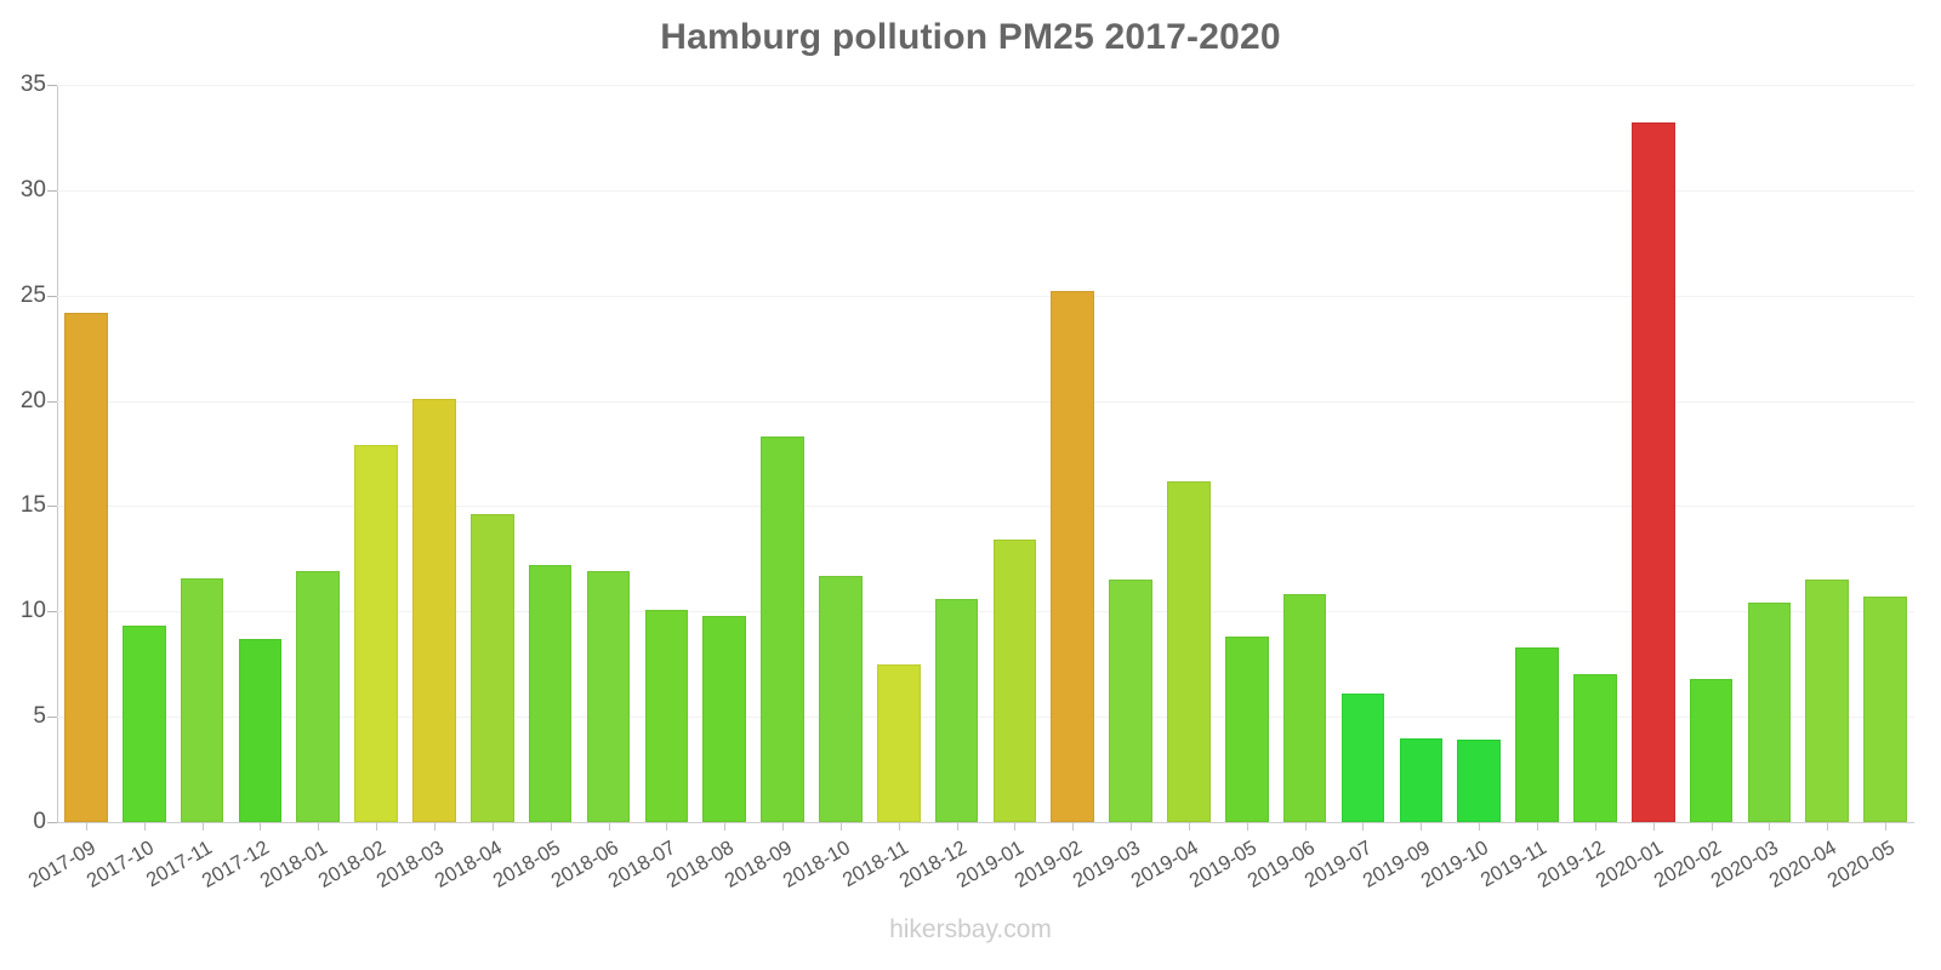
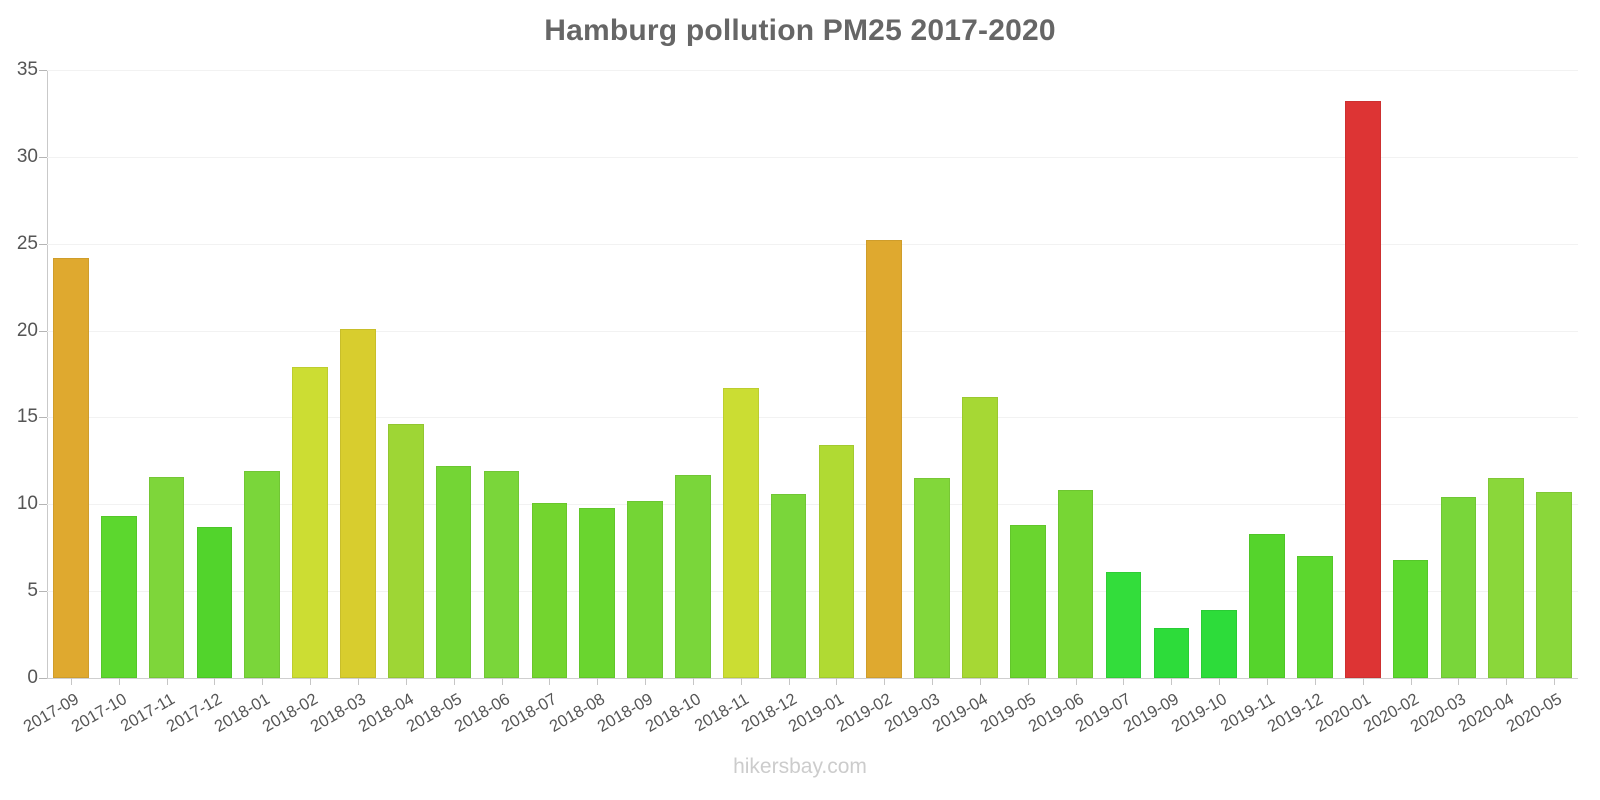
2018-09: 18.3 -> 10.2
2018-11: 7.5 -> 16.7
2019-09: 4.0 -> 2.9
